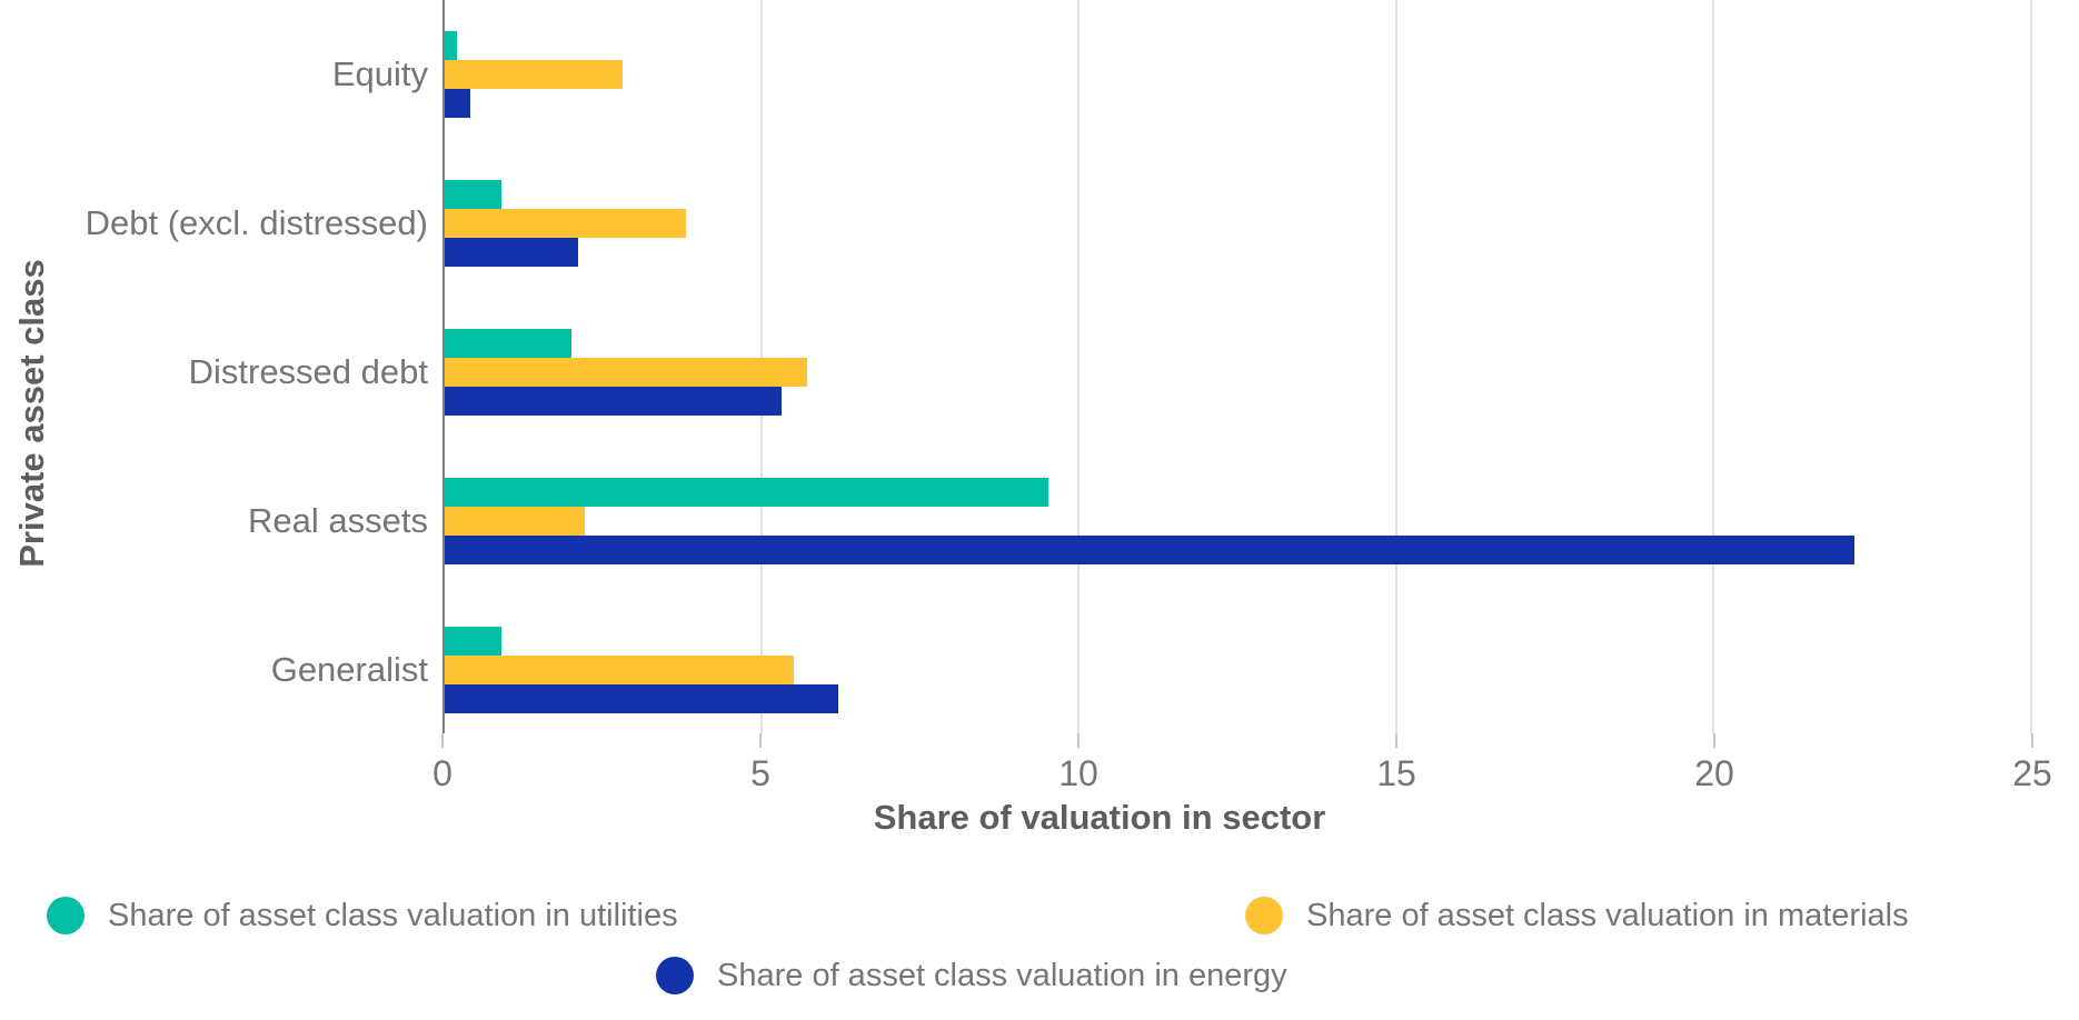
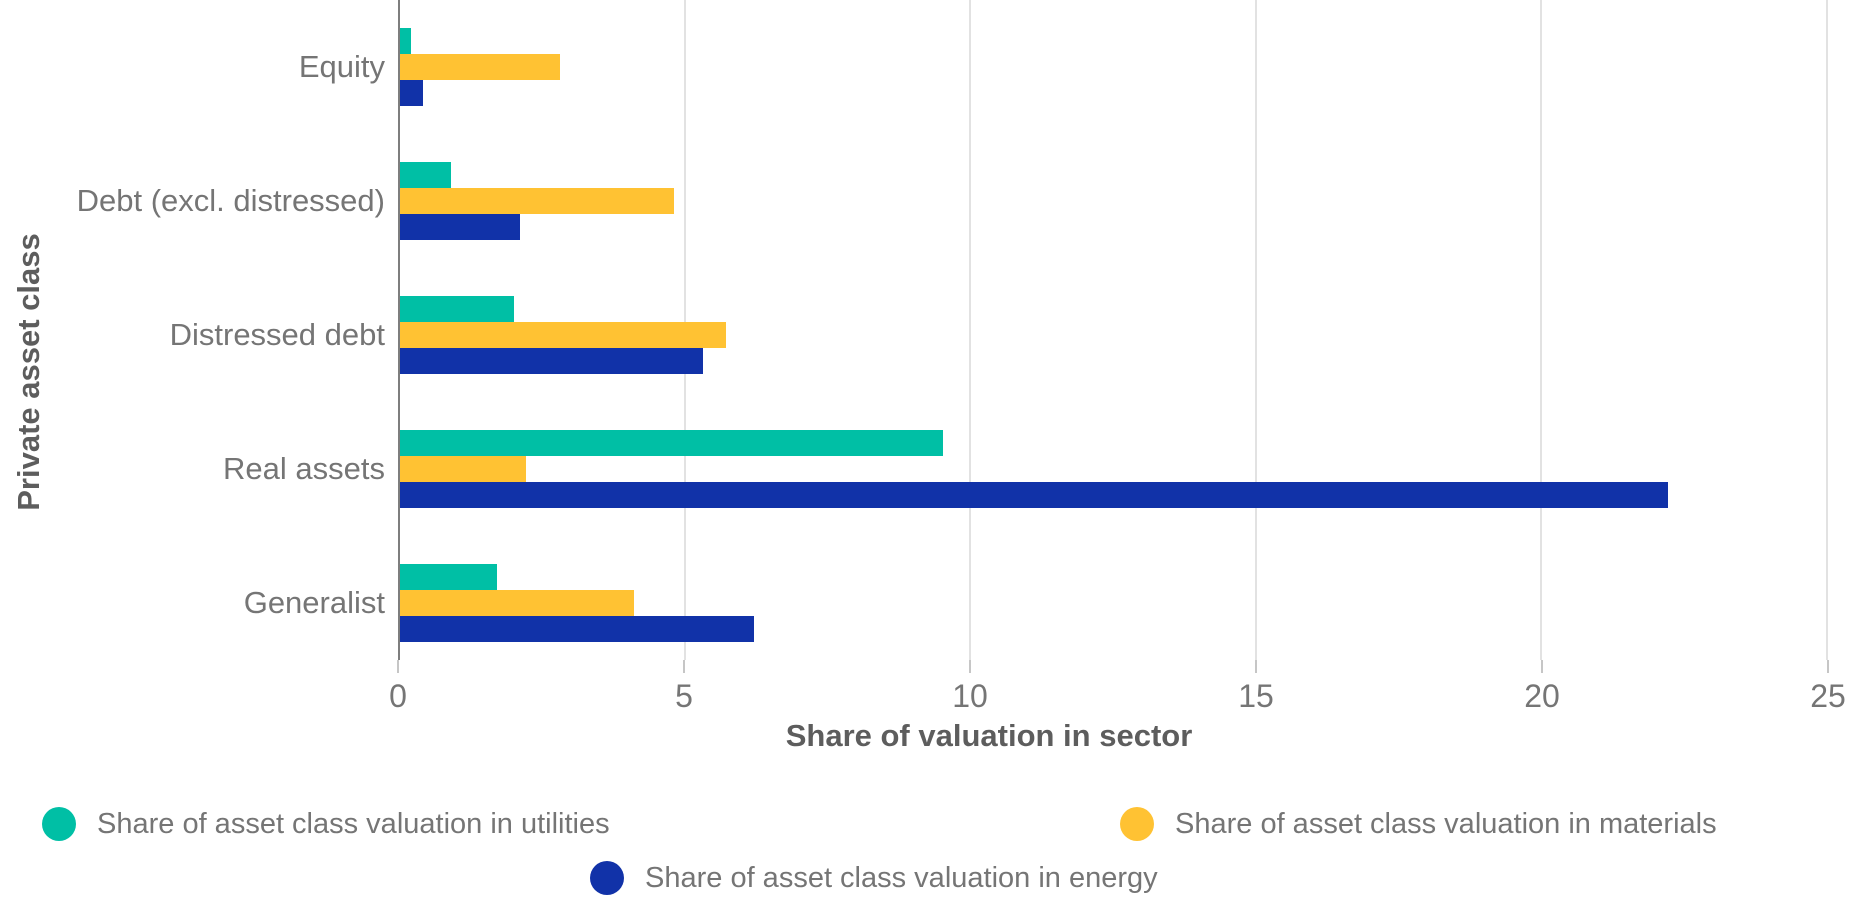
Share of asset class valuation in materials/Debt (excl. distressed): 3.8 -> 4.8
Share of asset class valuation in utilities/Generalist: 0.9 -> 1.7
Share of asset class valuation in materials/Generalist: 5.5 -> 4.1
